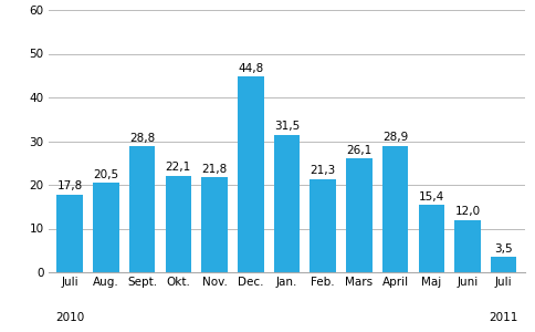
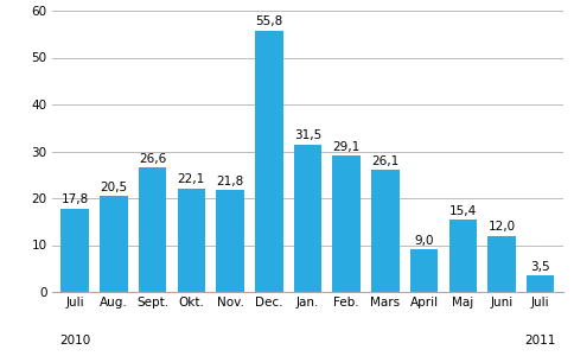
Sept.: 28,8 -> 26,6
Dec.: 44,8 -> 55,8
Feb.: 21,3 -> 29,1
April: 28,9 -> 9,0
